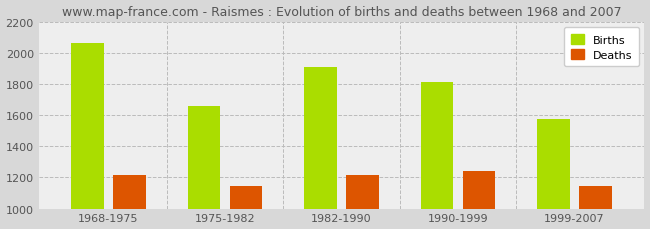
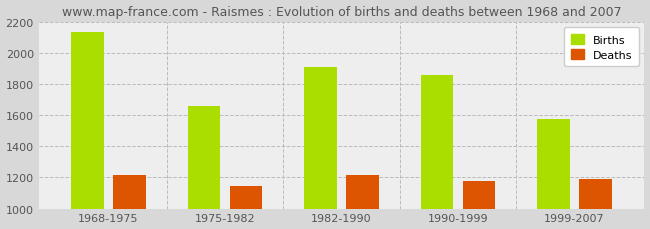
Births/1968-1975: 2060 -> 2130
Births/1990-1999: 1820 -> 1860
Deaths/1990-1999: 1240 -> 1180
Deaths/1999-2007: 1140 -> 1190
